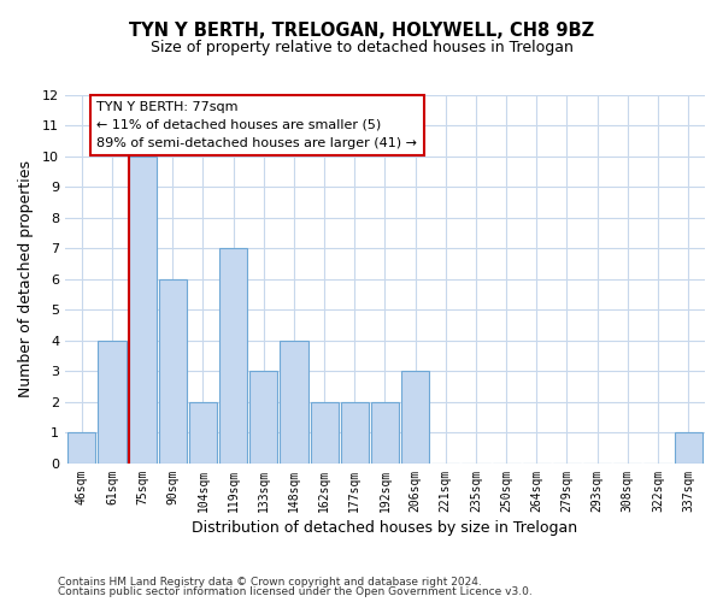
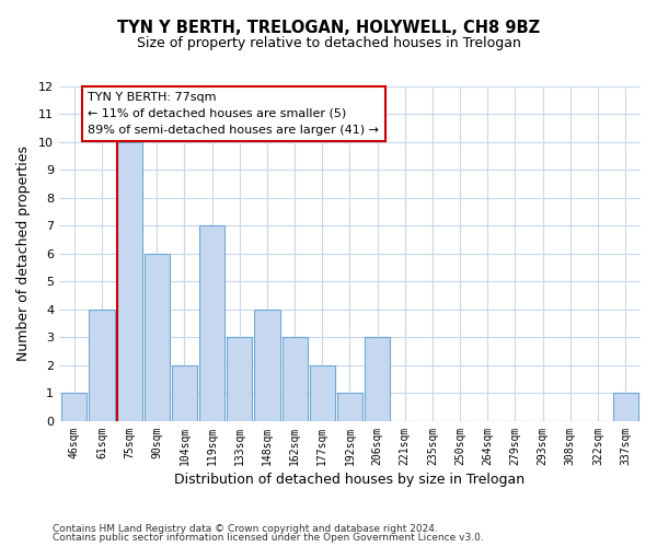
162sqm: 2 -> 3
192sqm: 2 -> 1
